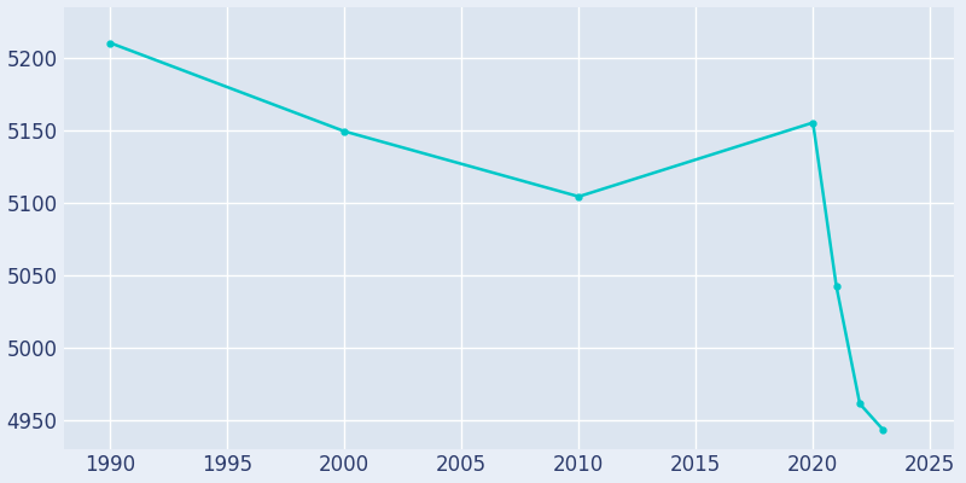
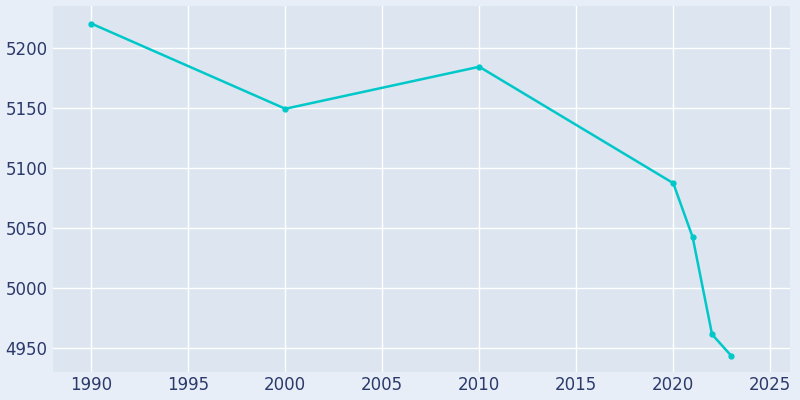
1990: 5210 -> 5220
2010: 5104 -> 5184
2020: 5155 -> 5087
